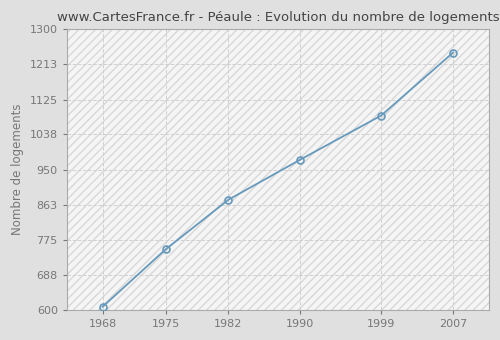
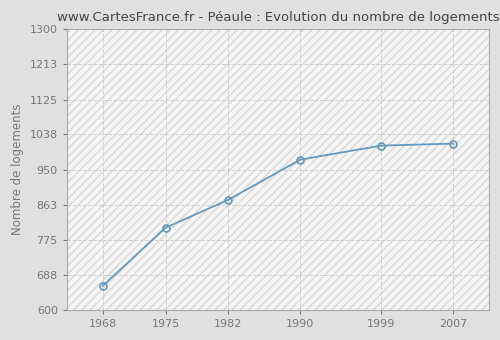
1968: 608 -> 660
1975: 751 -> 805
1999: 1085 -> 1010
2007: 1242 -> 1015
